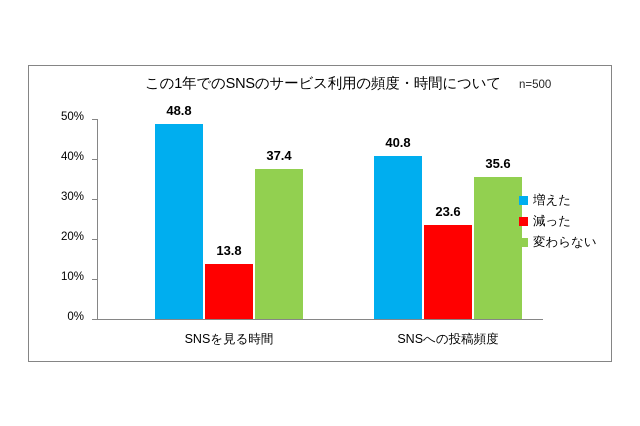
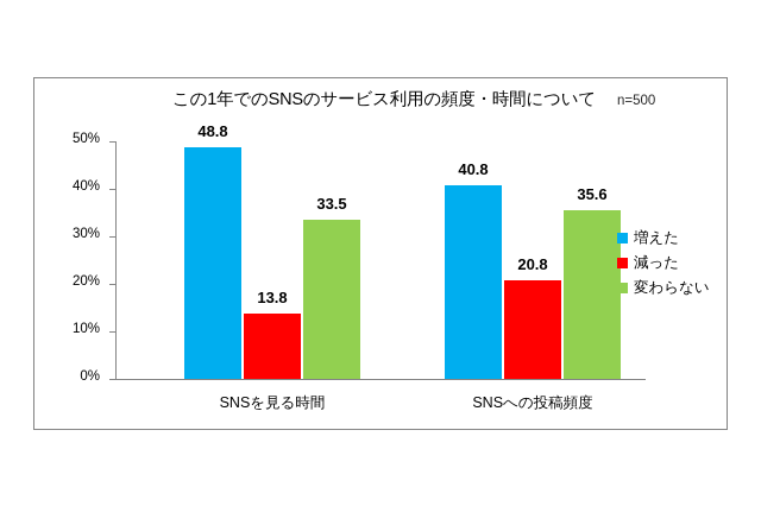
変わらない/SNSを見る時間: 37.4 -> 33.5
減った/SNSへの投稿頻度: 23.6 -> 20.8
